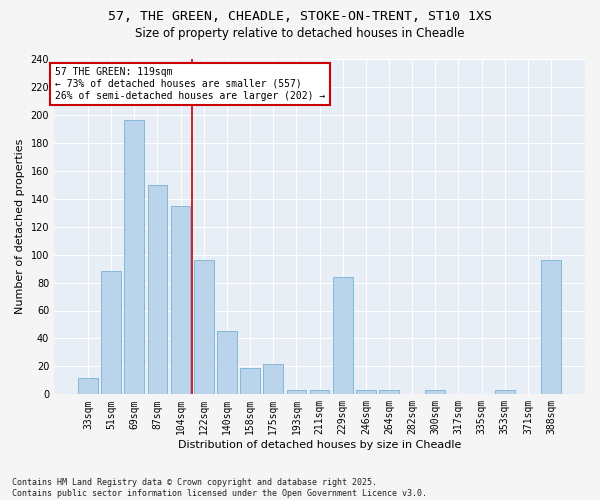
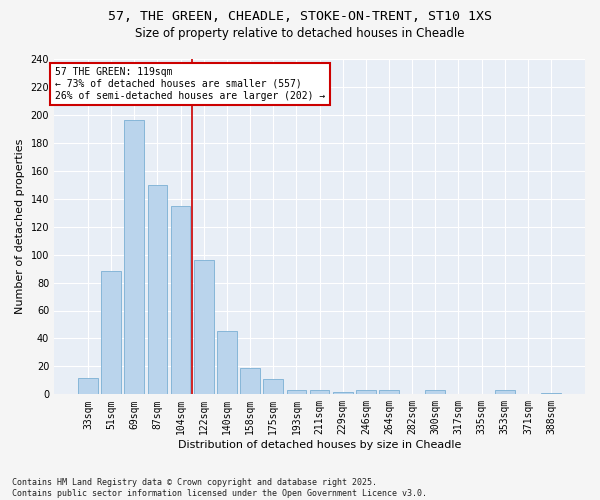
175sqm: 22 -> 11
229sqm: 84 -> 2
388sqm: 96 -> 1
